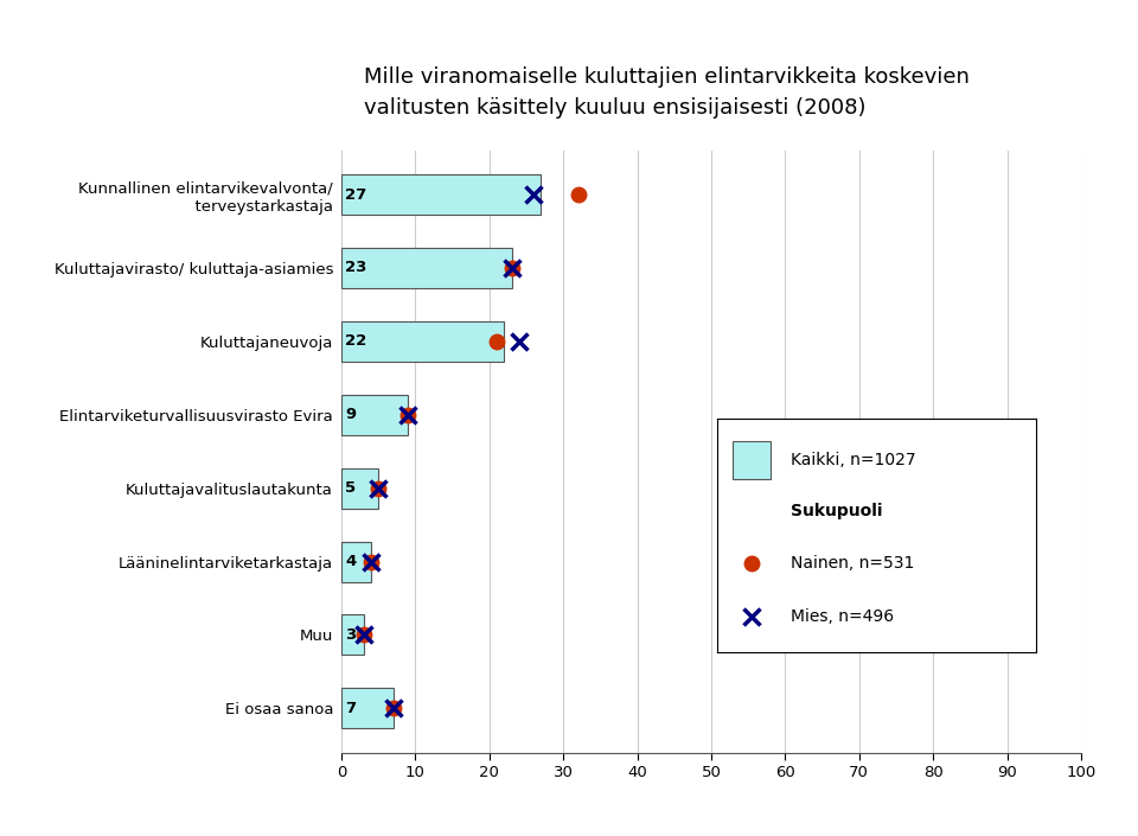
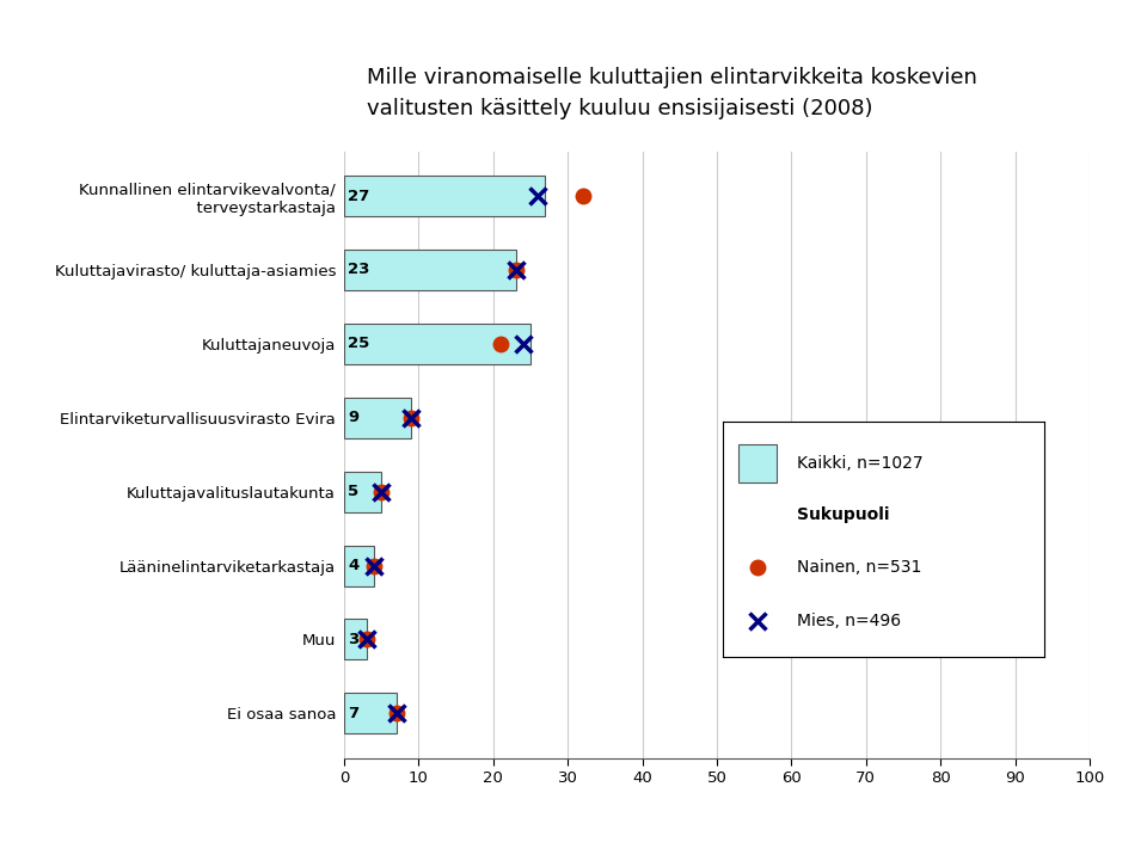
Kuluttajaneuvoja: 22 -> 25
